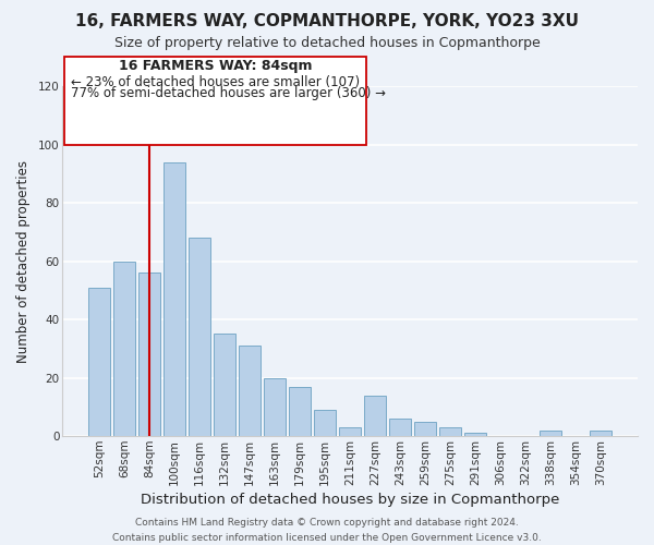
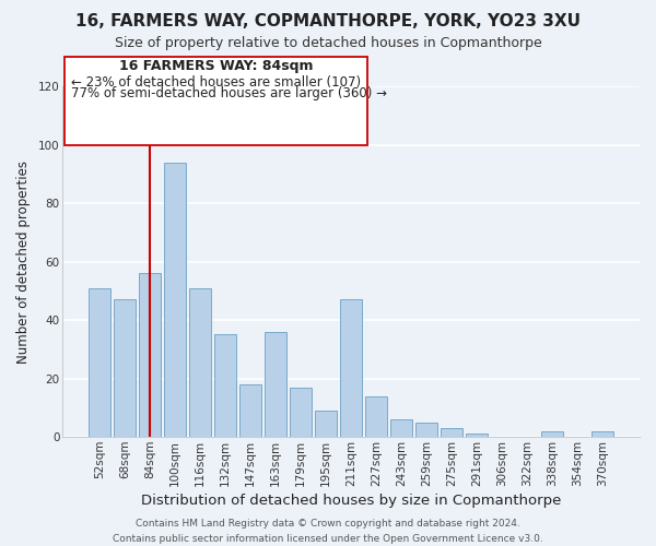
68sqm: 60 -> 47
116sqm: 68 -> 51
147sqm: 31 -> 18
163sqm: 20 -> 36
211sqm: 3 -> 47
